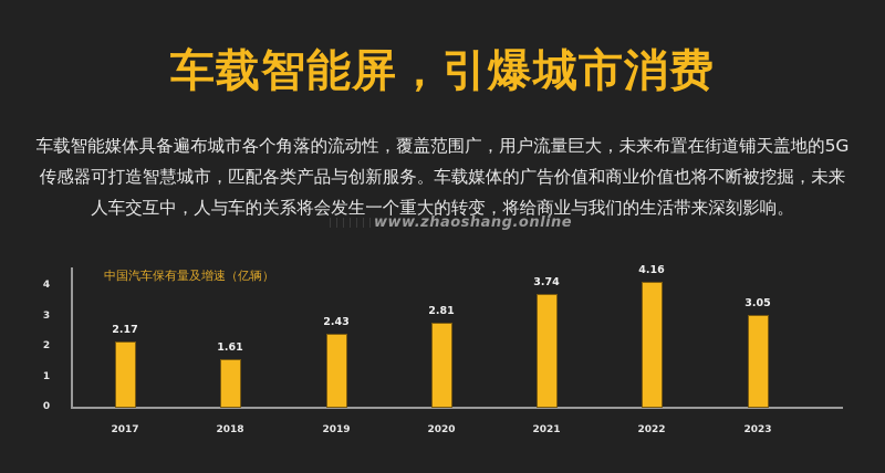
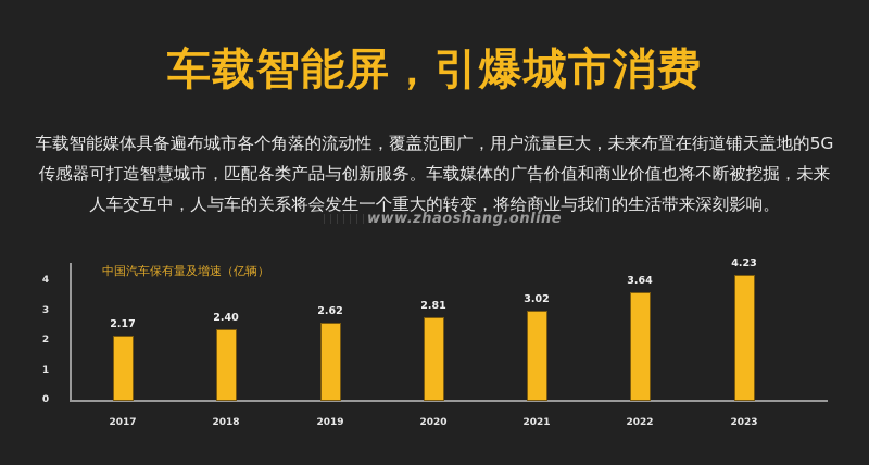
2018: 1.61 -> 2.40
2019: 2.43 -> 2.62
2021: 3.74 -> 3.02
2022: 4.16 -> 3.64
2023: 3.05 -> 4.23
